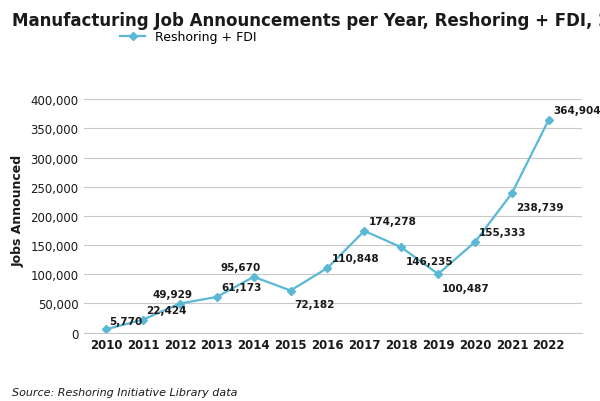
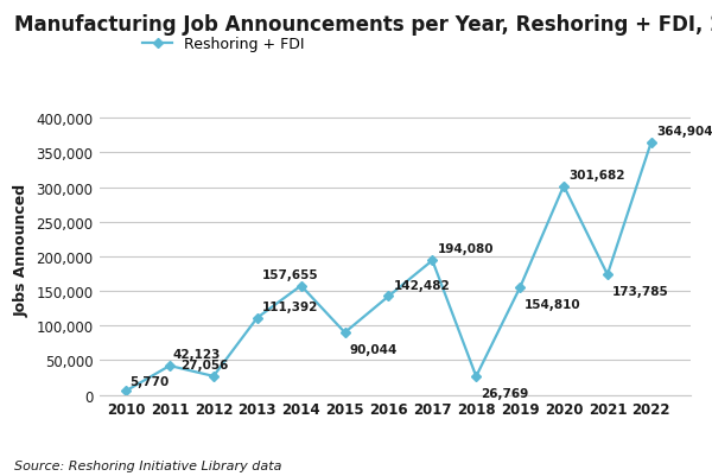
2011: 22,424 -> 42,123
2012: 49,929 -> 27,056
2013: 61,173 -> 111,392
2014: 95,670 -> 157,655
2015: 72,182 -> 90,044
2016: 110,848 -> 142,482
2017: 174,278 -> 194,080
2018: 146,235 -> 26,769
2019: 100,487 -> 154,810
2020: 155,333 -> 301,682
2021: 238,739 -> 173,785
